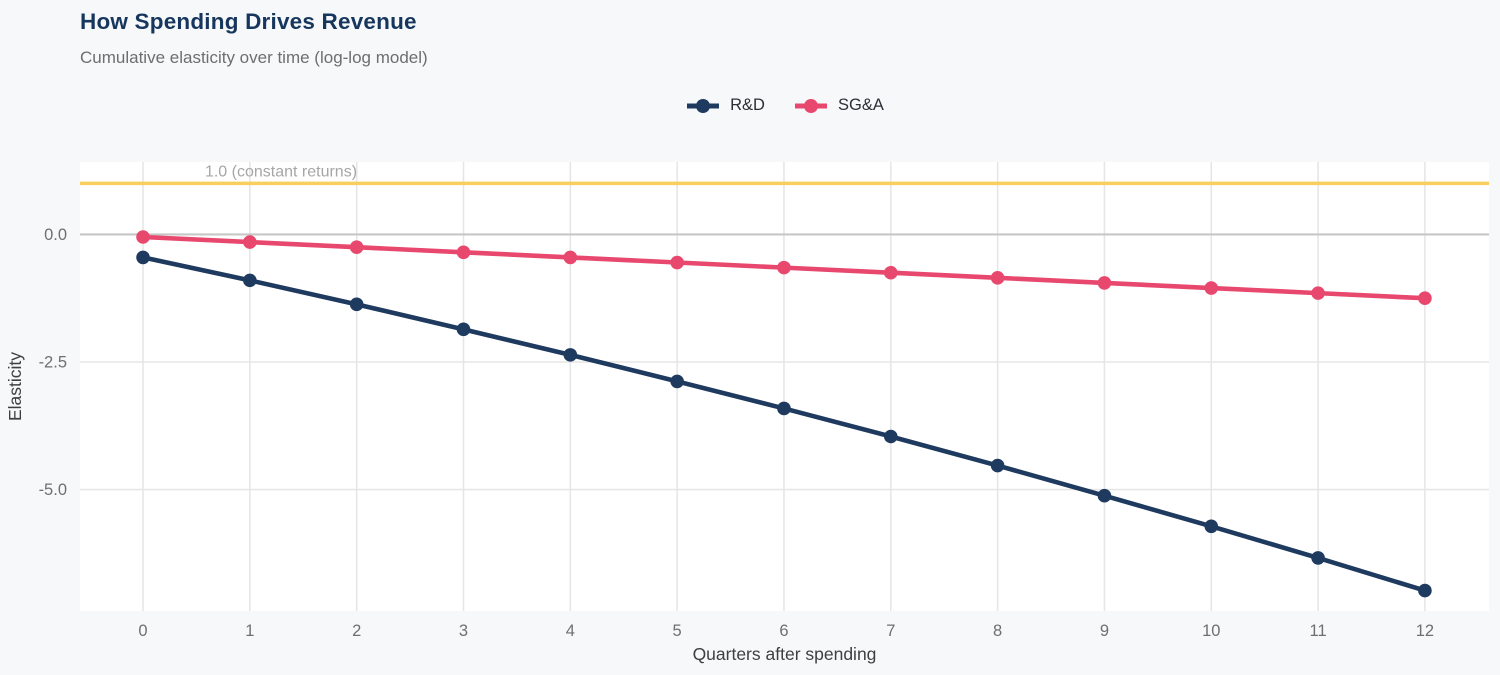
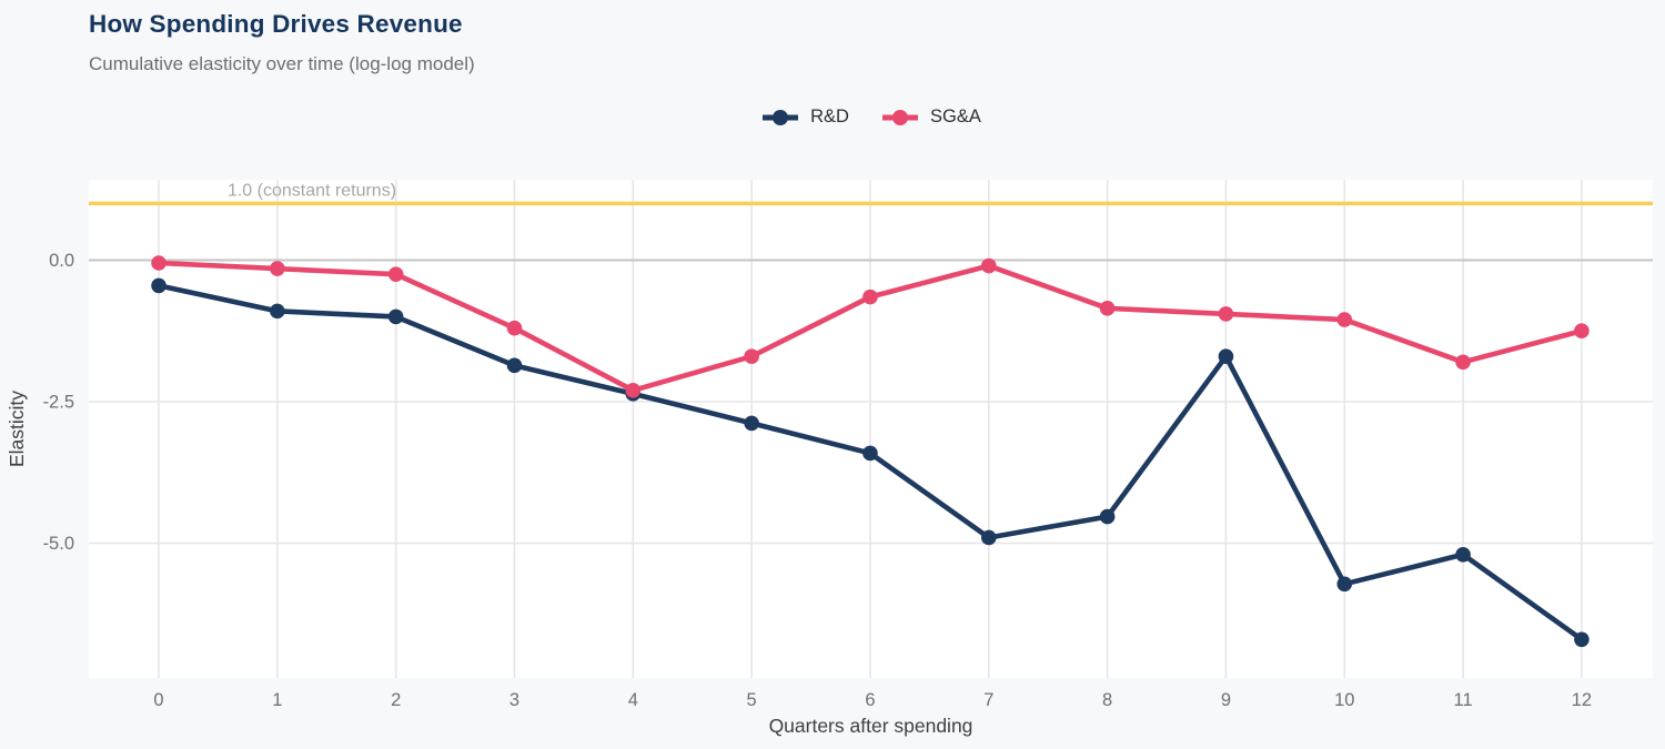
R&D/2: -1.4 -> -1.0
SG&A/3: -0.3 -> -1.2
SG&A/4: -0.5 -> -2.3
SG&A/5: -0.6 -> -1.7
R&D/7: -4.0 -> -4.9
SG&A/7: -0.8 -> -0.1
R&D/9: -5.1 -> -1.7
R&D/11: -6.3 -> -5.2
SG&A/11: -1.1 -> -1.8
R&D/12: -7.0 -> -6.7
